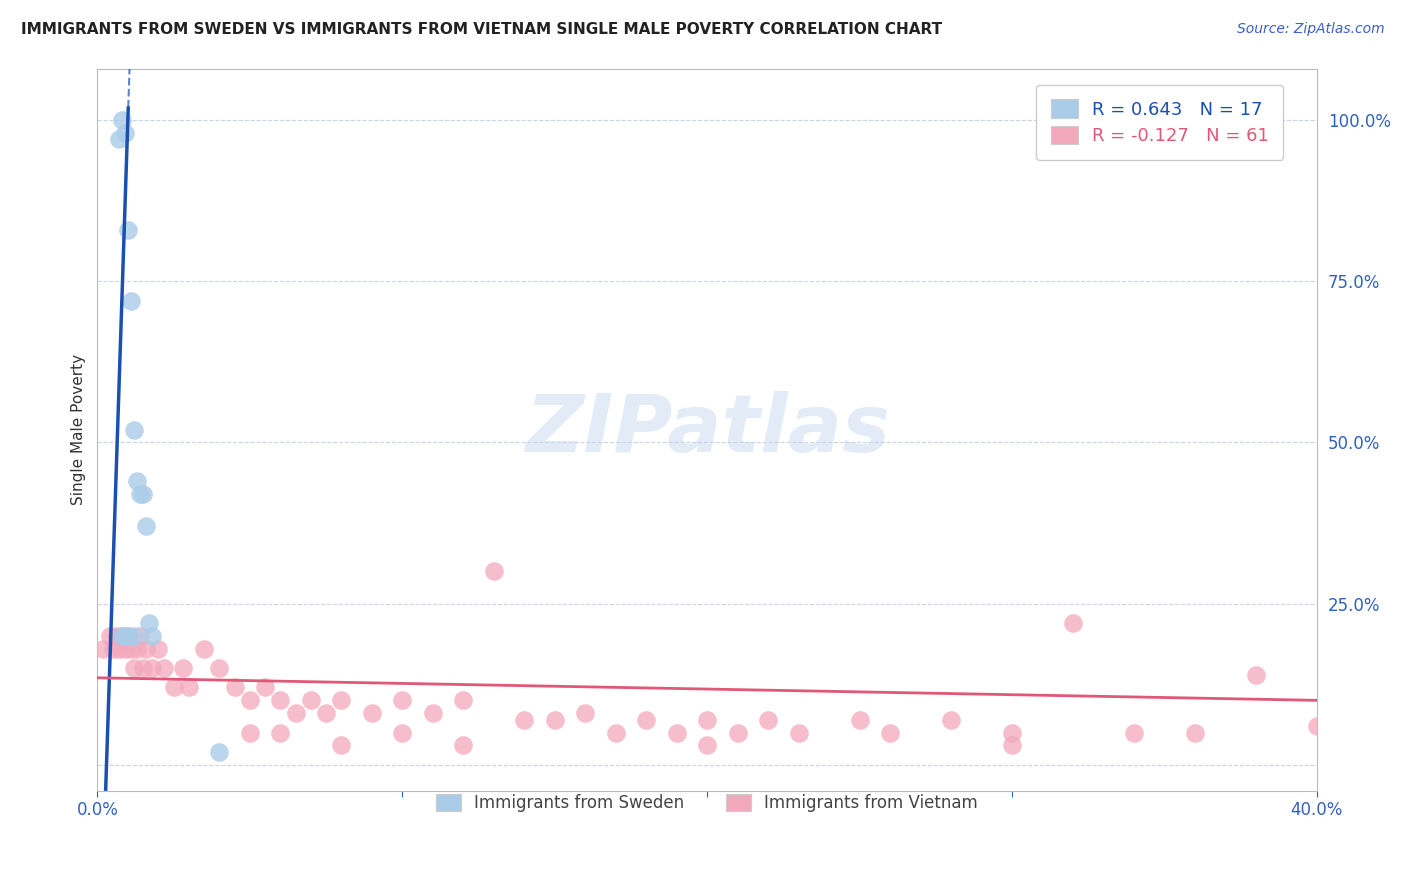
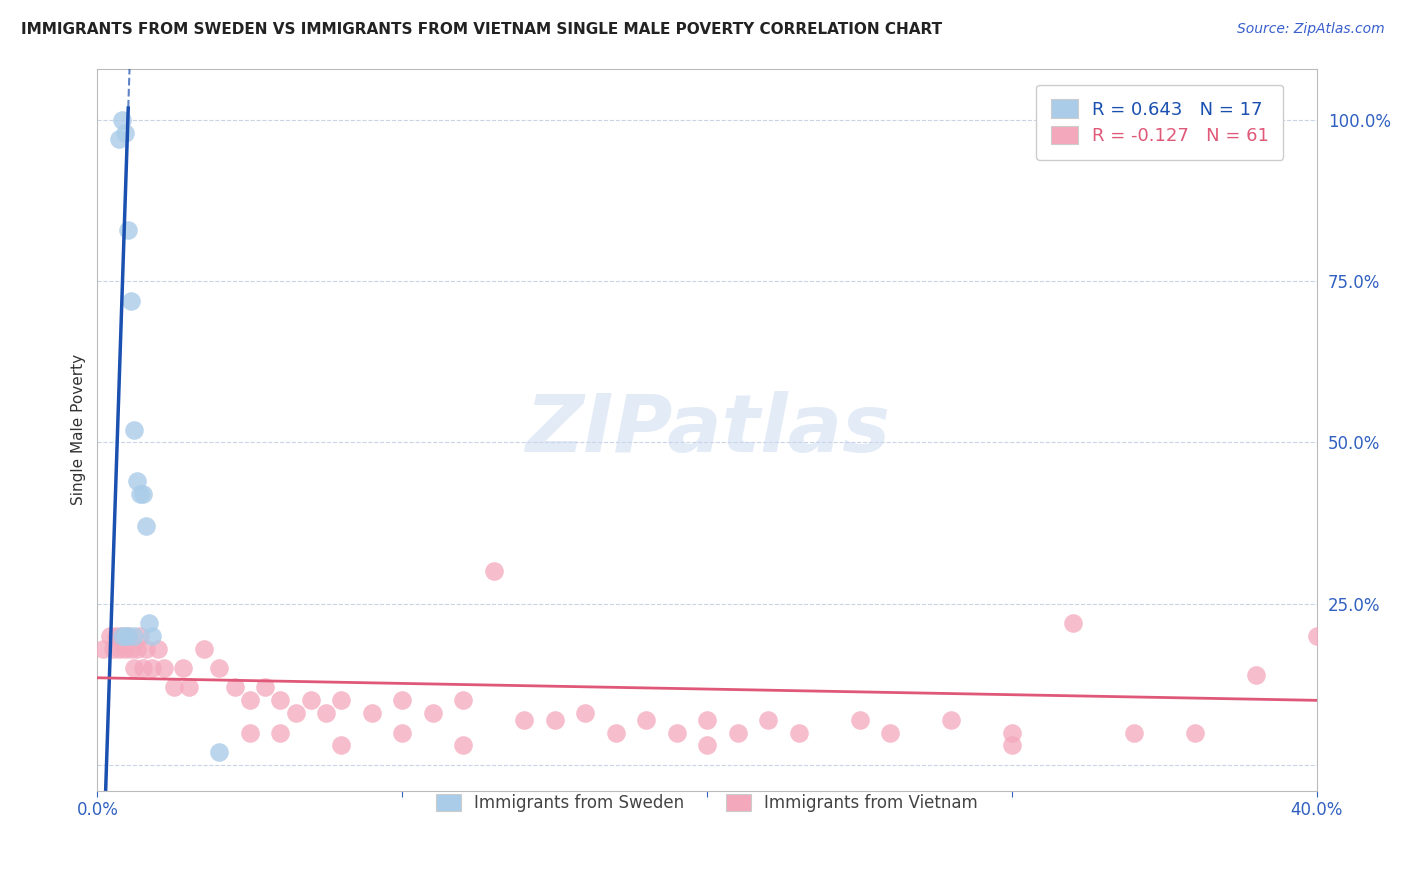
Immigrants from Vietnam/40.0%: 6% -> 20%
